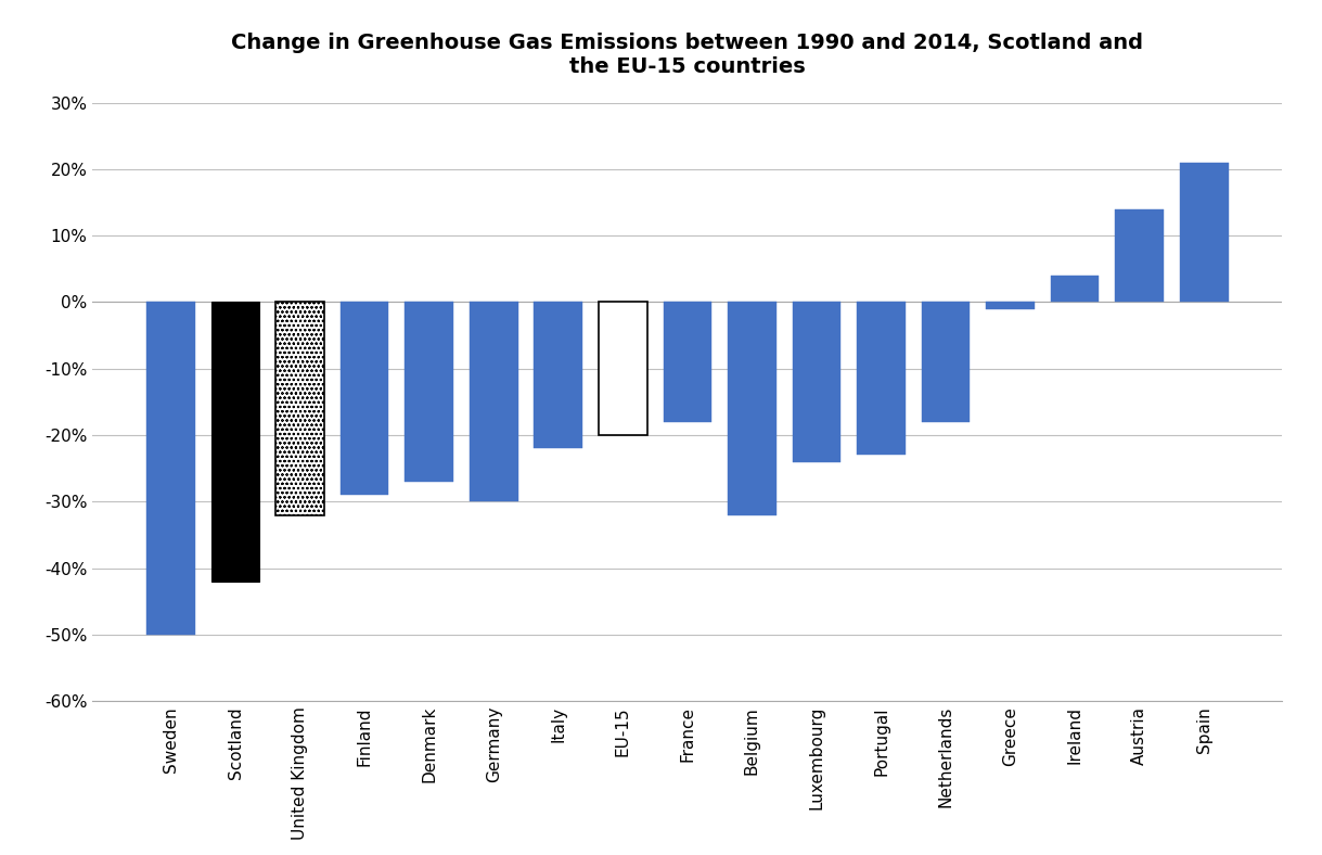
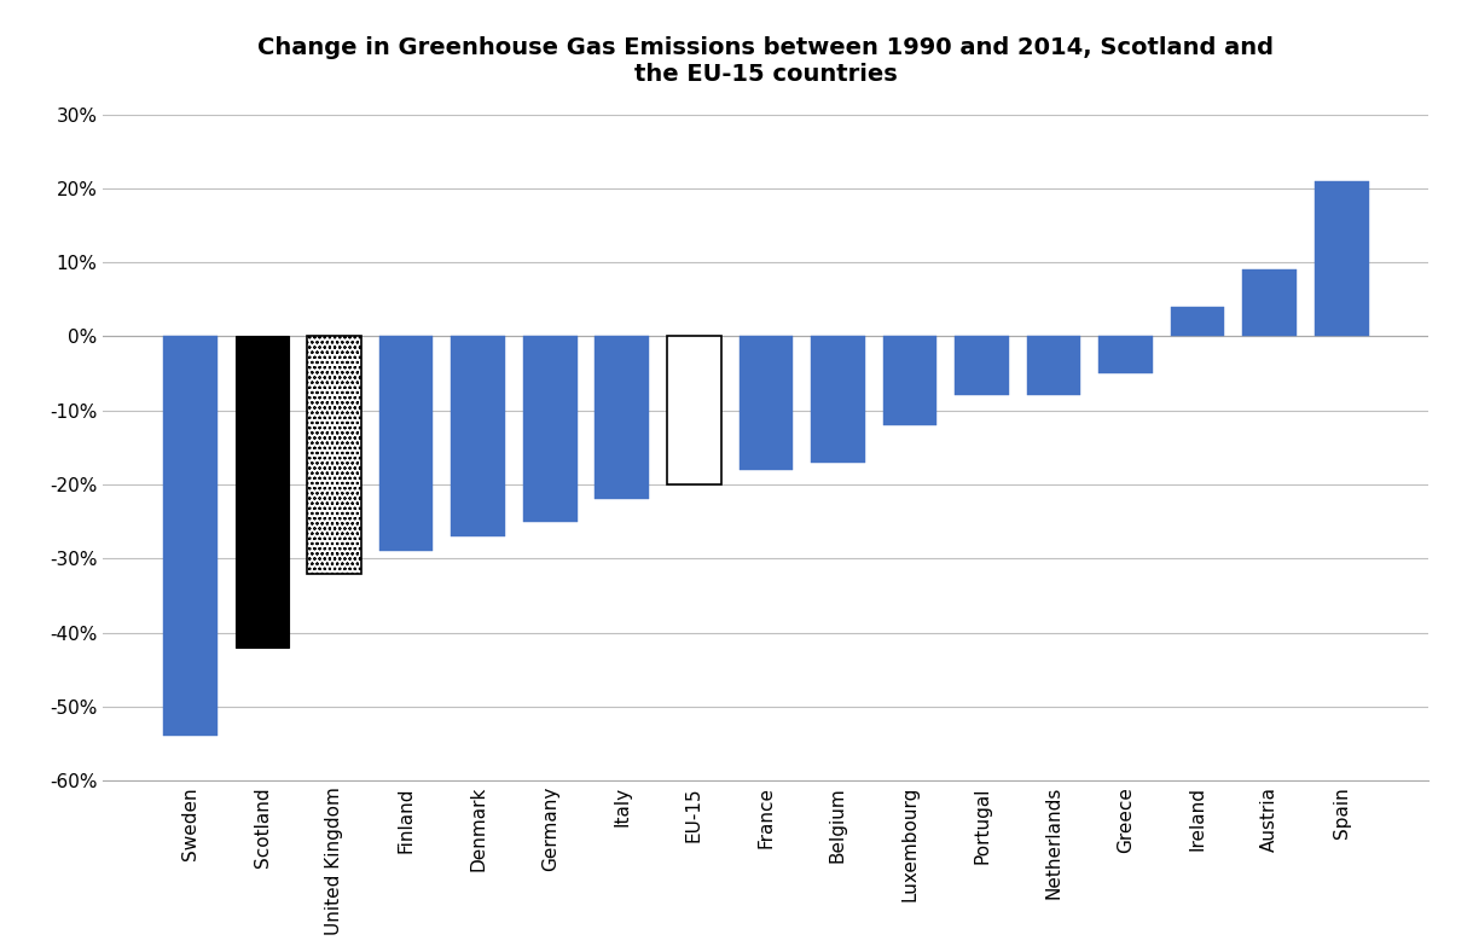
Sweden: -50% -> -54%
Germany: -30% -> -25%
Belgium: -32% -> -17%
Luxembourg: -24% -> -12%
Portugal: -23% -> -8%
Netherlands: -18% -> -8%
Greece: -1% -> -5%
Austria: 14% -> 9%
